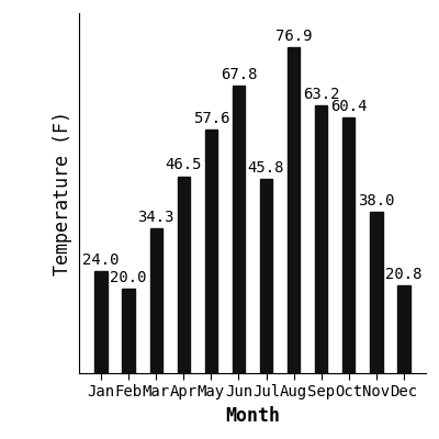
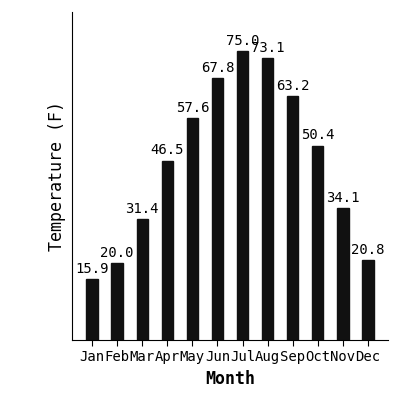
Jan: 24.0 -> 15.9
Mar: 34.3 -> 31.4
Jul: 45.8 -> 75.0
Aug: 76.9 -> 73.1
Oct: 60.4 -> 50.4
Nov: 38.0 -> 34.1
